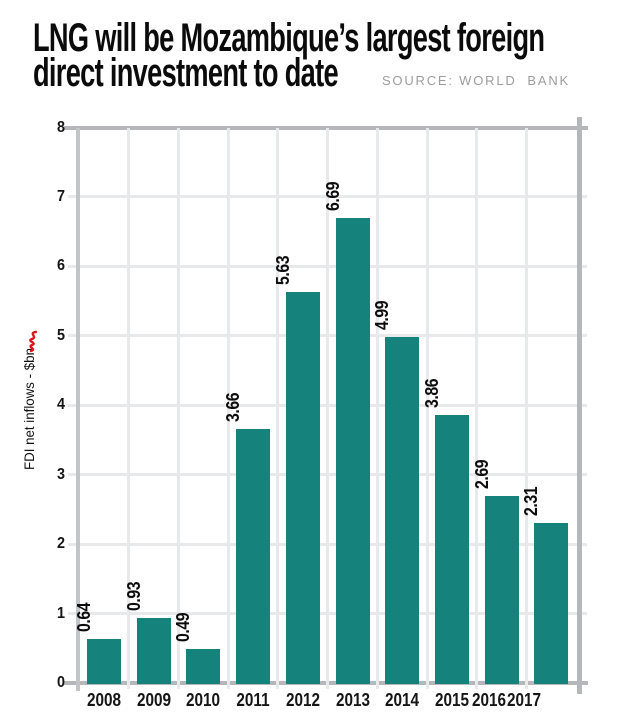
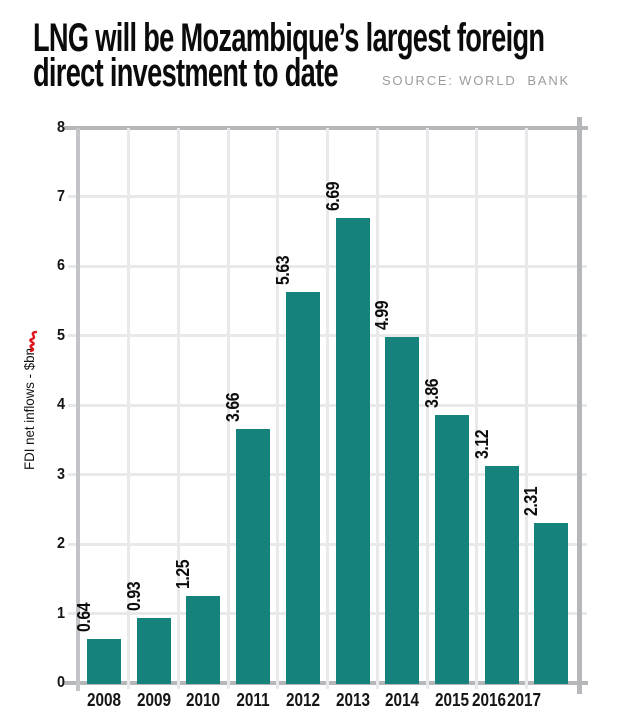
2010: 0.49 -> 1.25
2016: 2.69 -> 3.12
